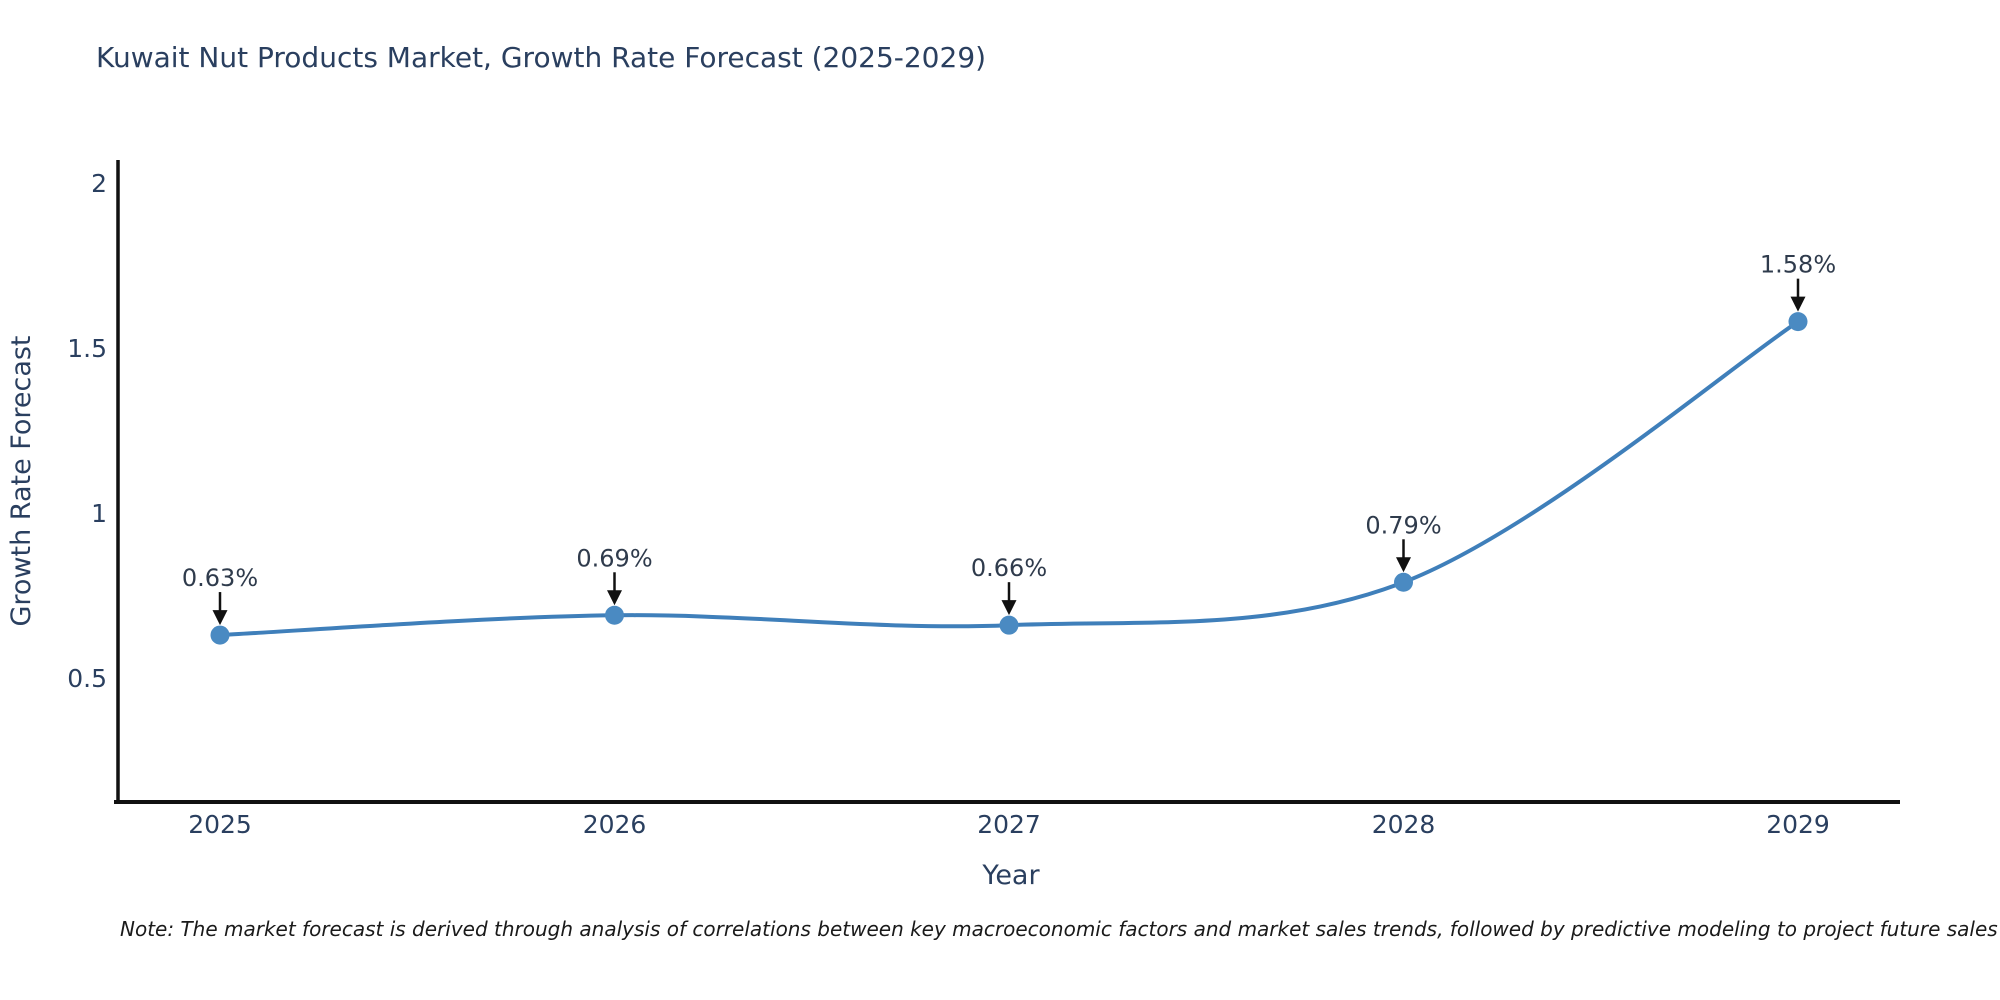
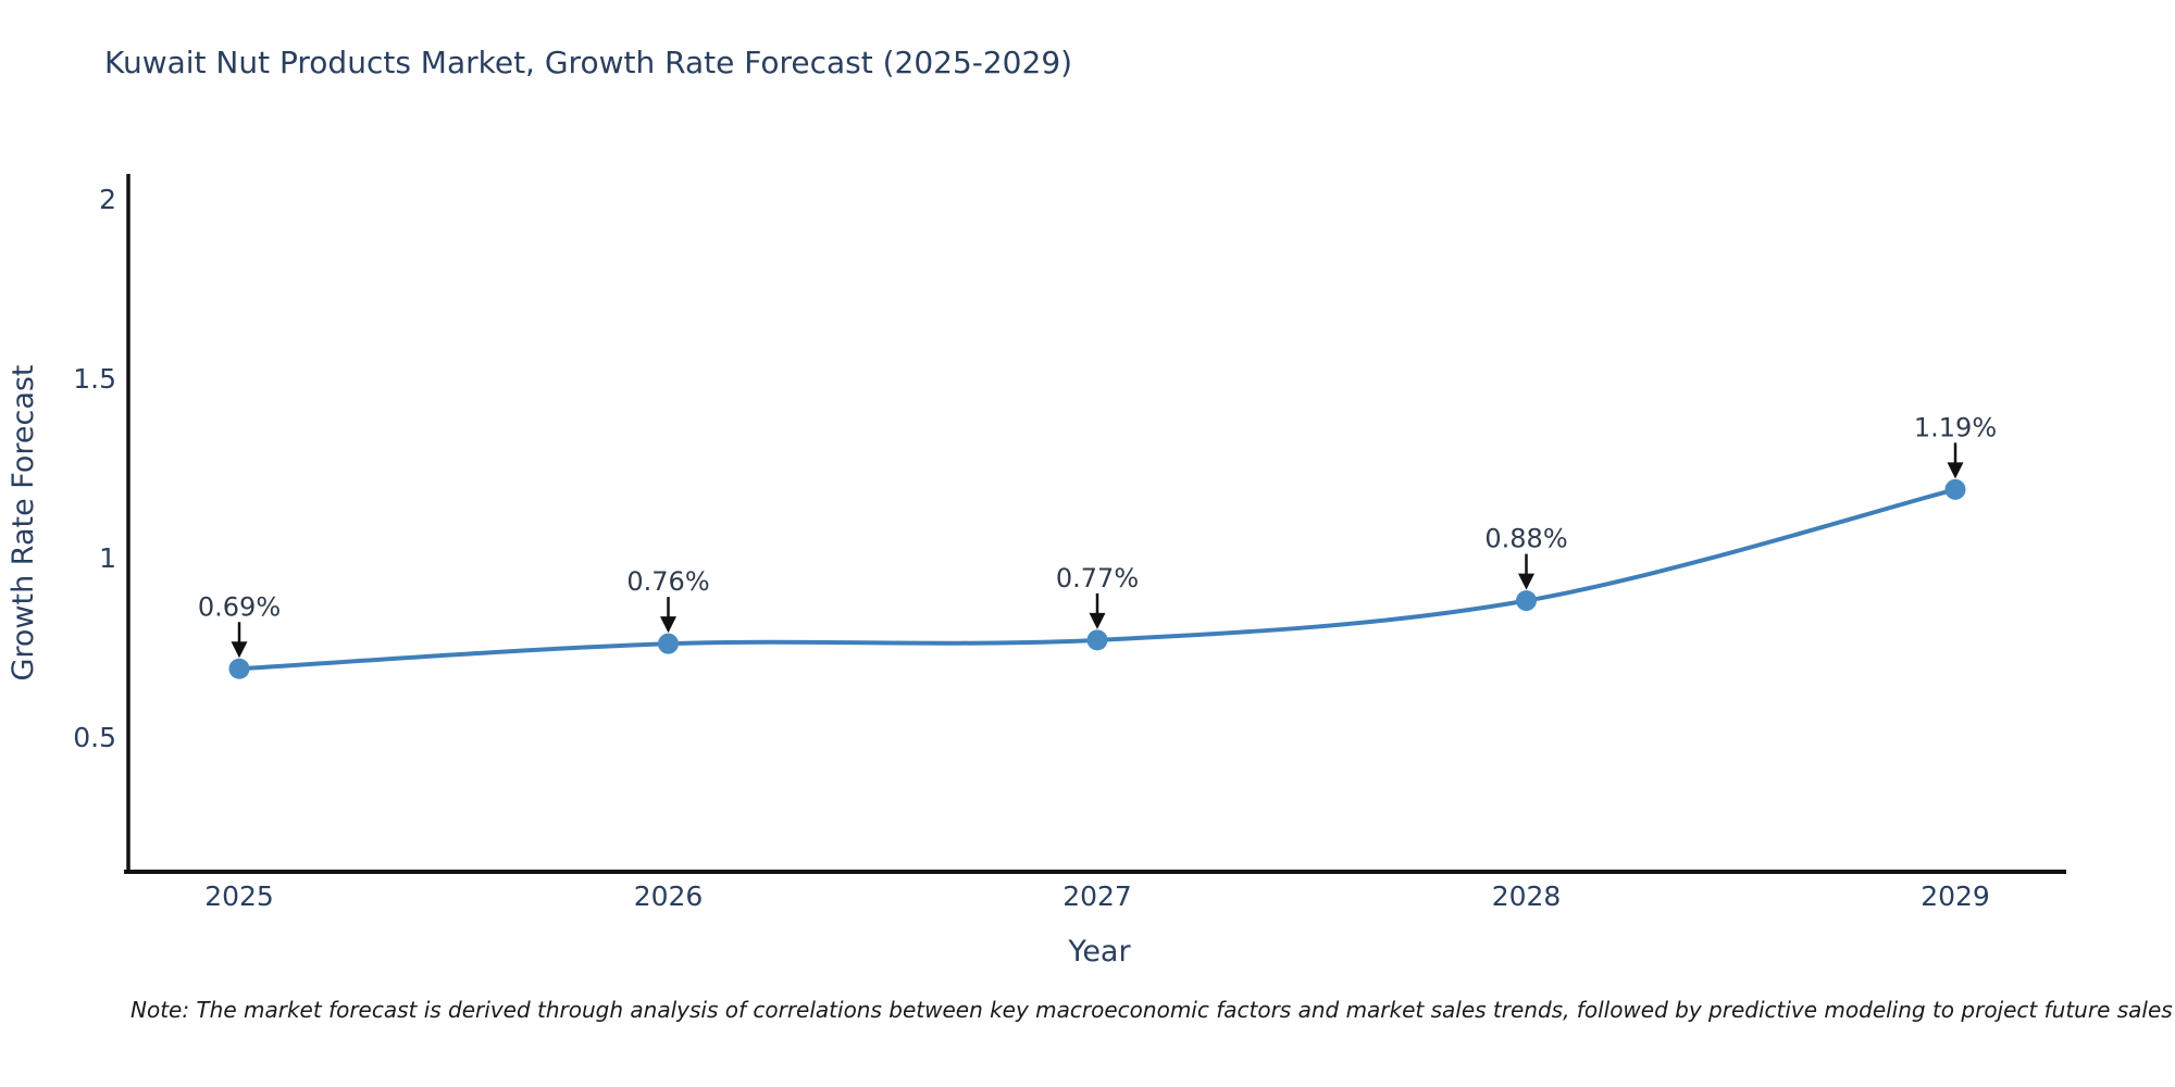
2025: 0.63% -> 0.69%
2026: 0.69% -> 0.76%
2027: 0.66% -> 0.77%
2028: 0.79% -> 0.88%
2029: 1.58% -> 1.19%
